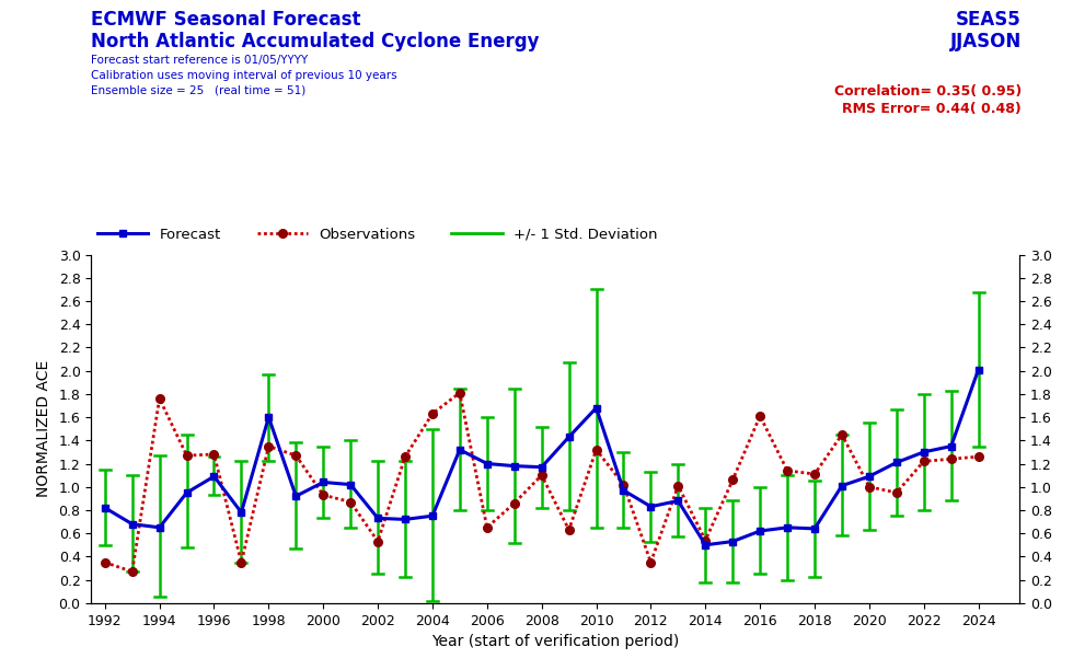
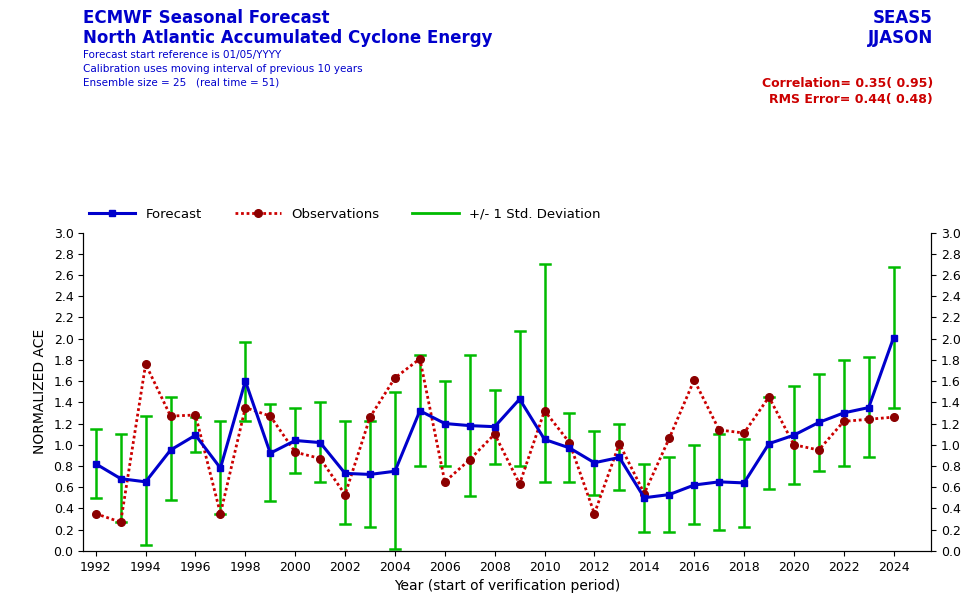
Forecast/2010: 1.68 -> 1.05
